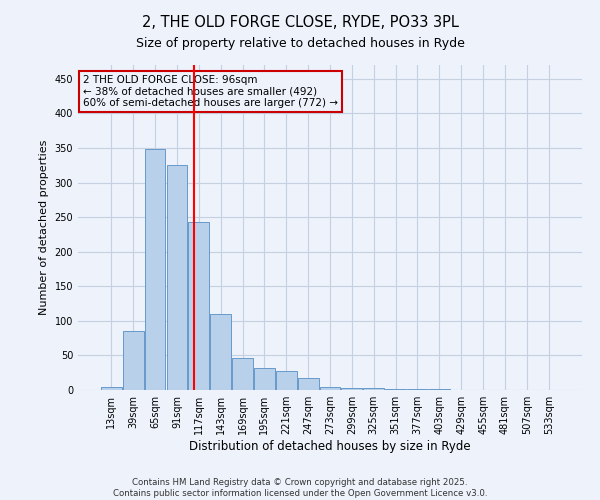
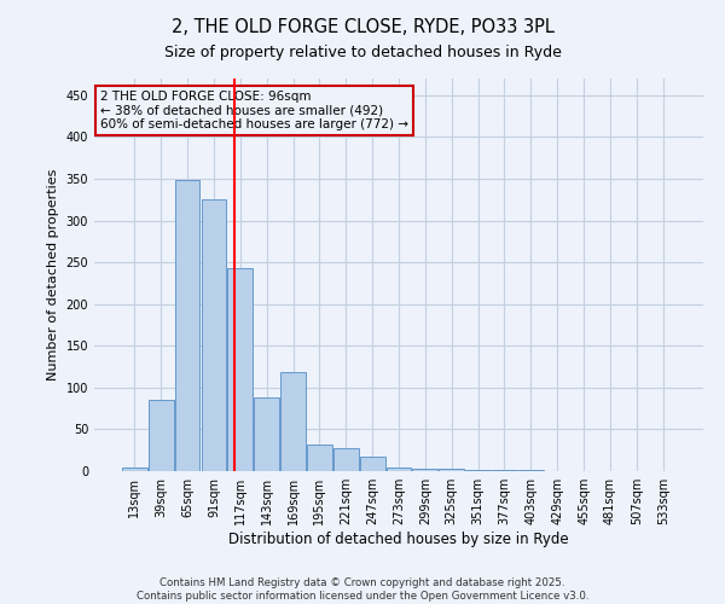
143sqm: 110 -> 88
169sqm: 47 -> 118
